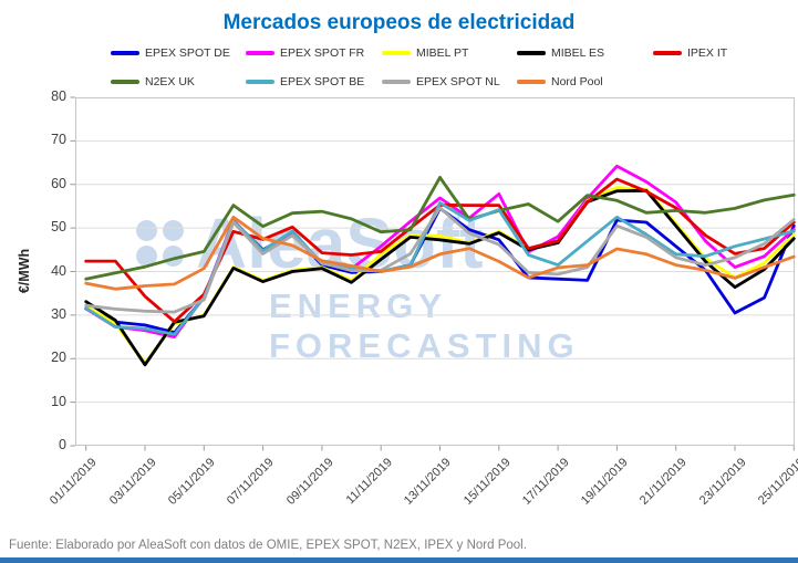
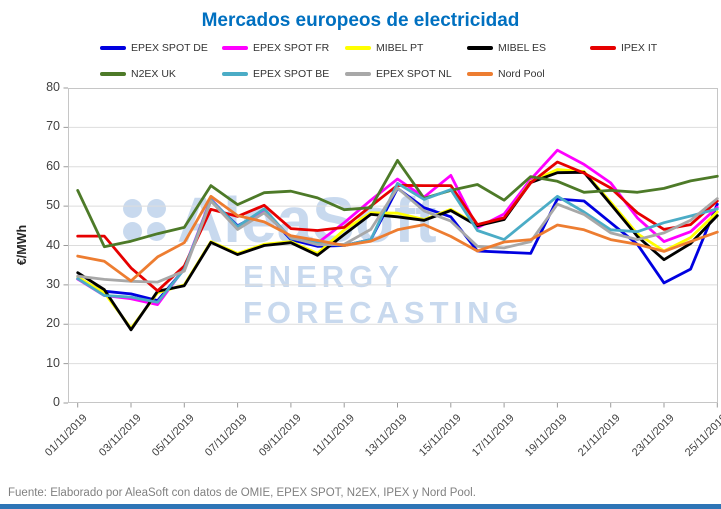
N2EX UK/01/11/2019: 38 -> 54
Nord Pool/03/11/2019: 37 -> 31
